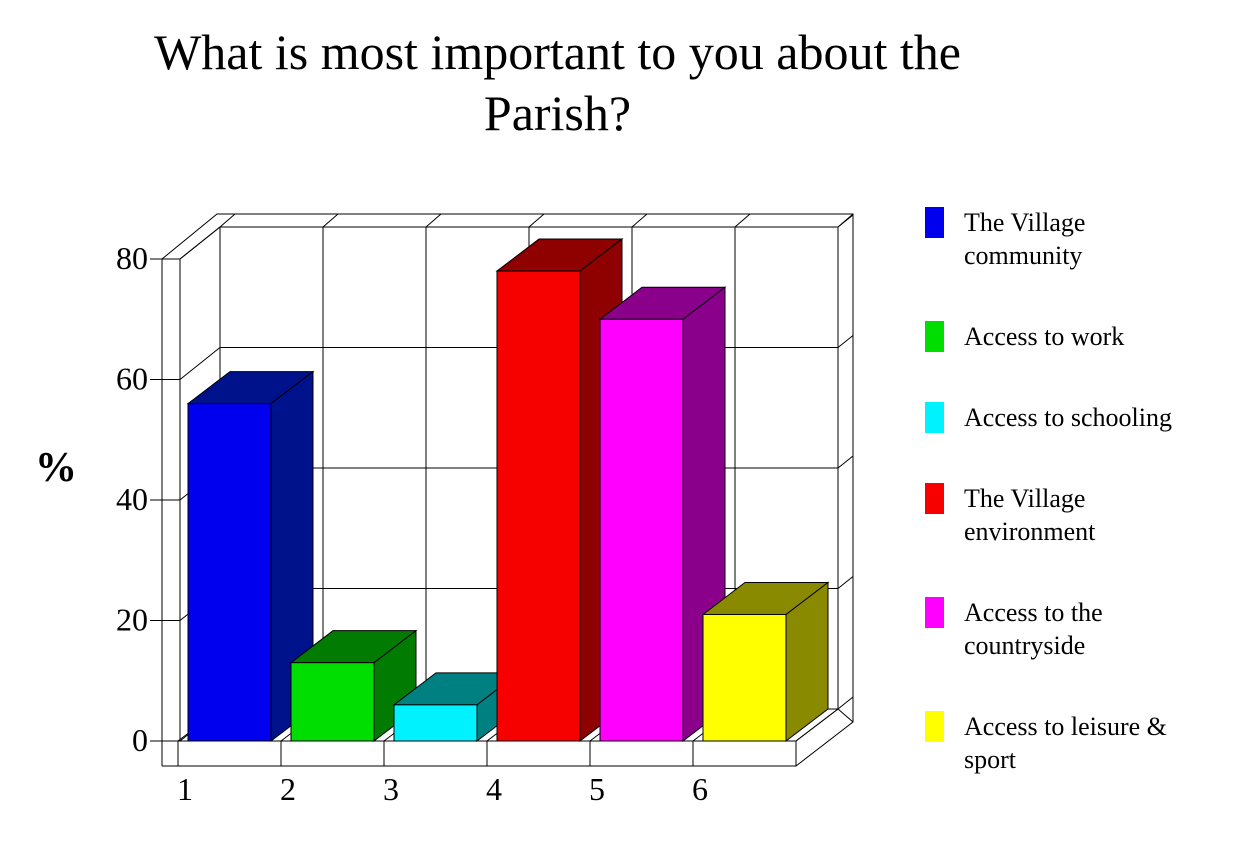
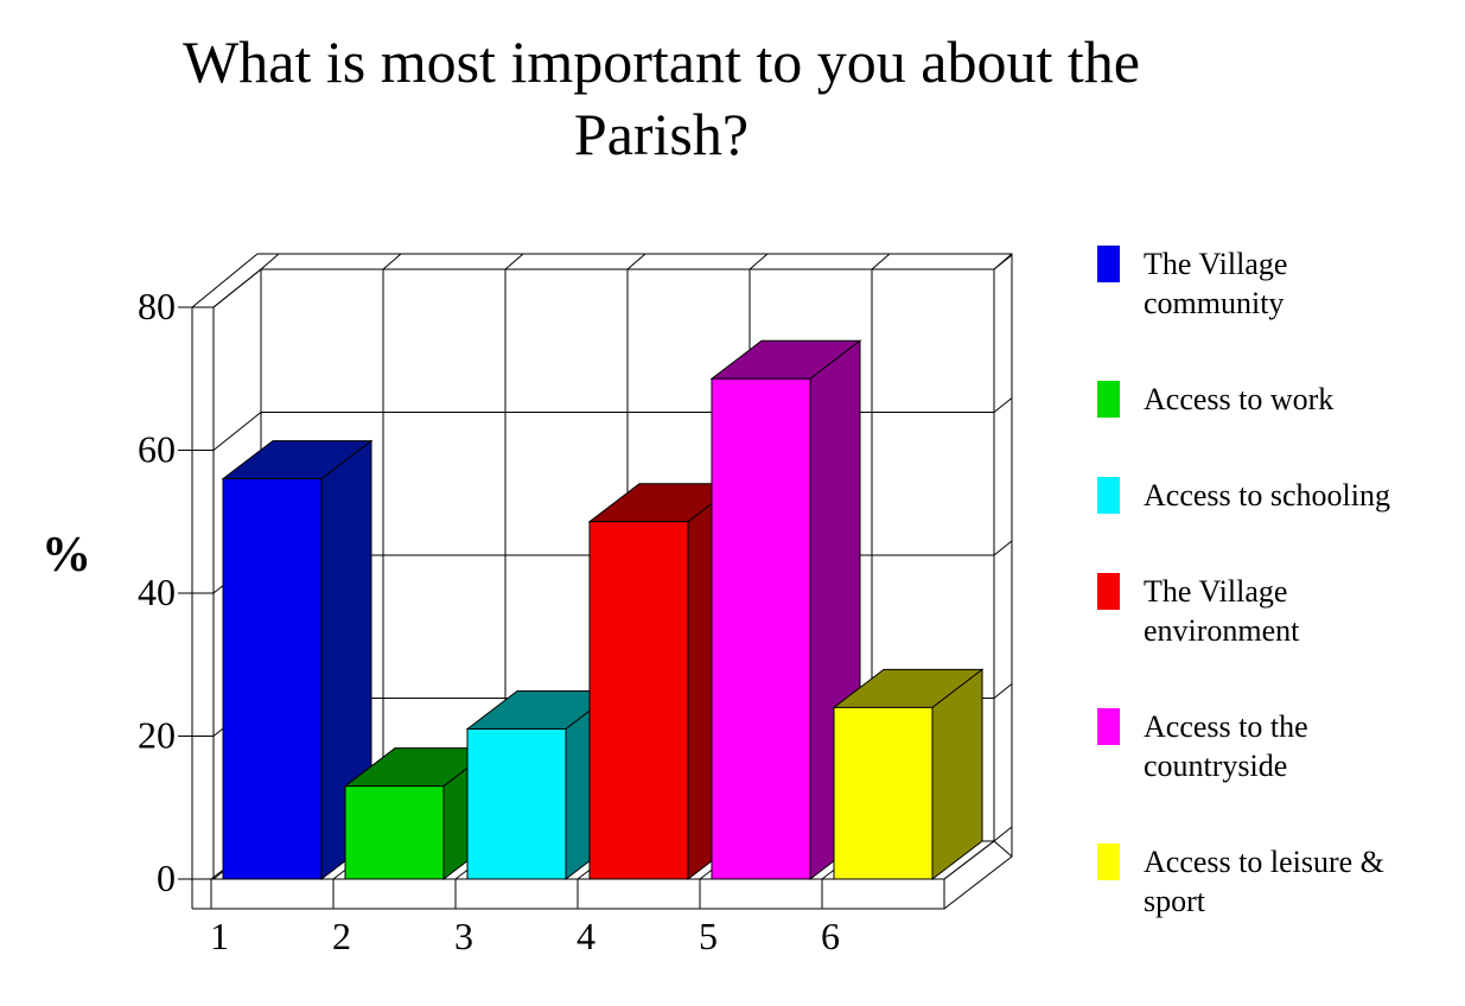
3: 6 -> 21
4: 78 -> 50
6: 21 -> 24
